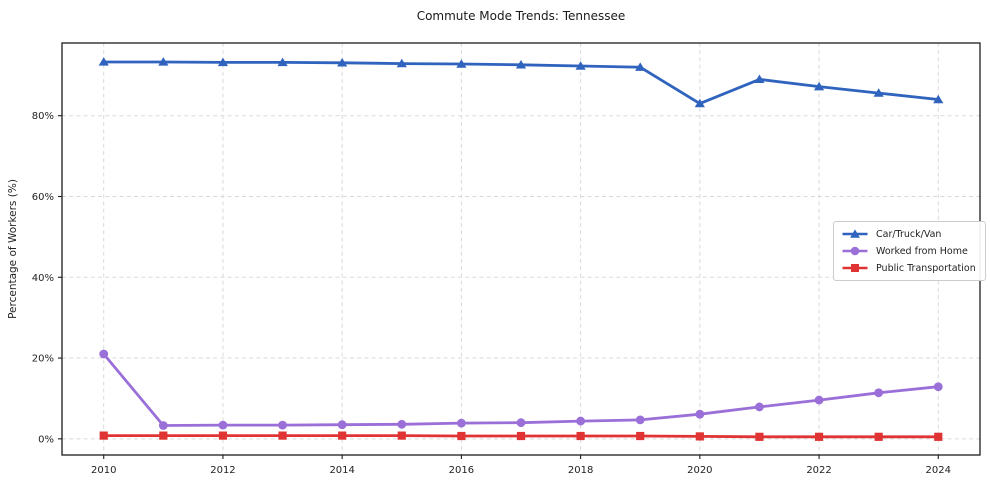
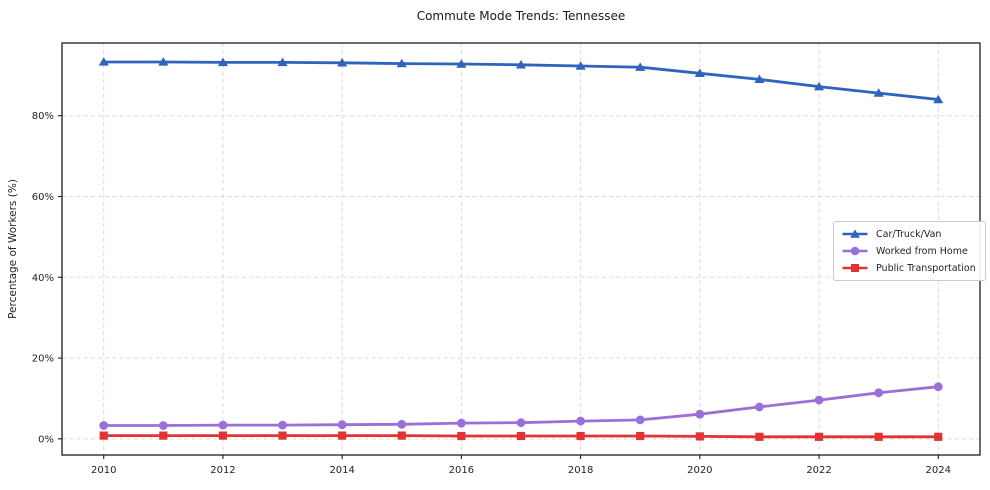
Worked from Home/2010: 21% -> 3%
Car/Truck/Van/2020: 83% -> 90%
